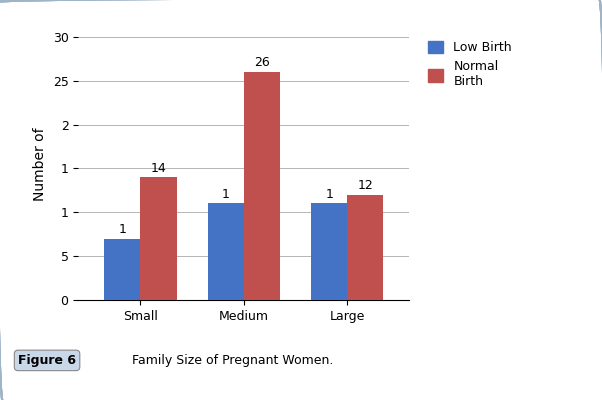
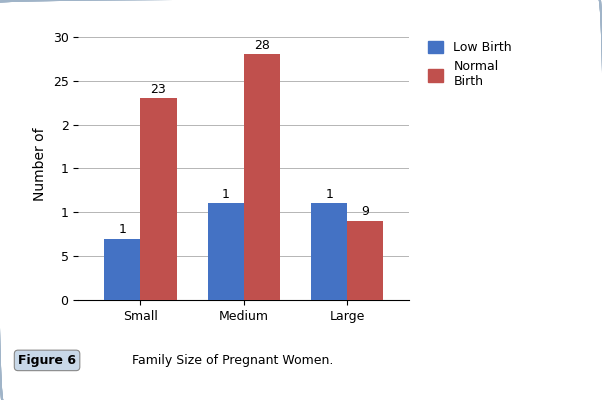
Normal Birth/Small: 14 -> 23
Normal Birth/Medium: 26 -> 28
Normal Birth/Large: 12 -> 9
